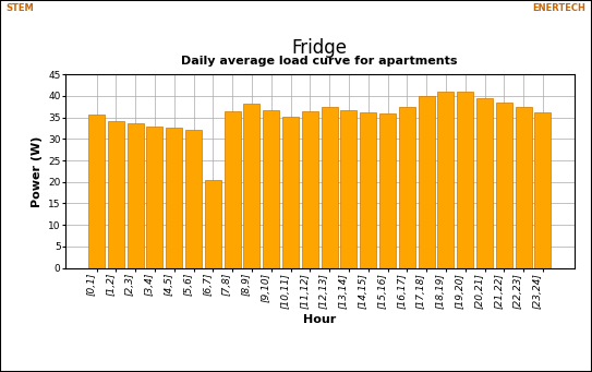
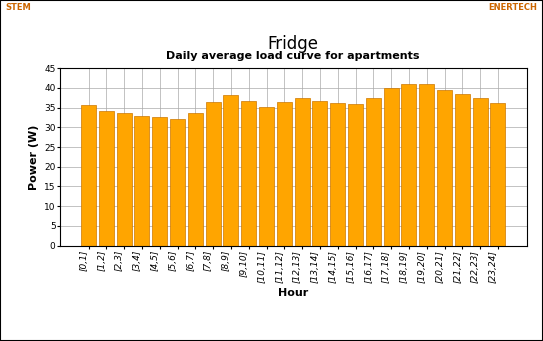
[6,7]: 20.5 -> 33.6
